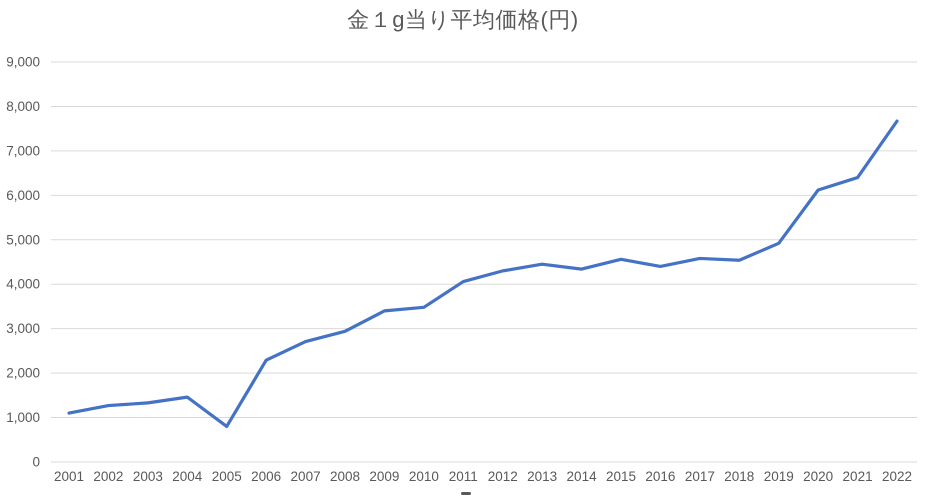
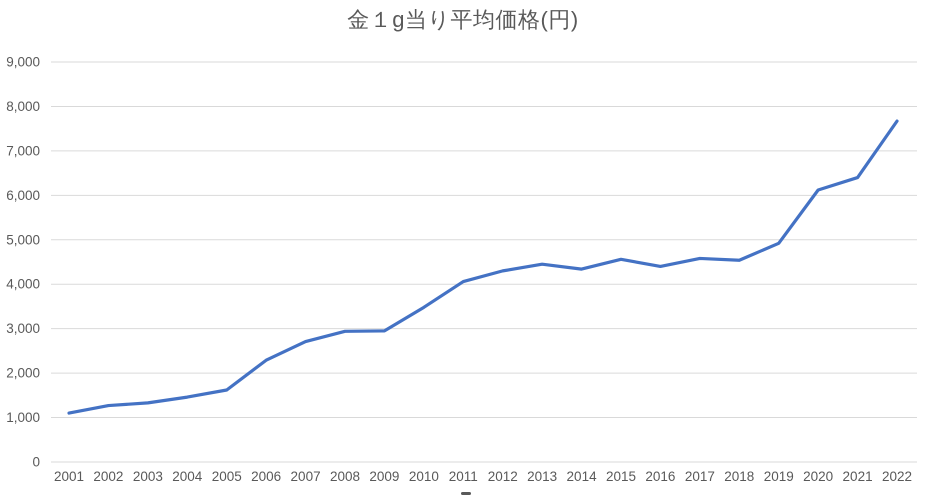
2005: 800 -> 1600
2009: 3400 -> 3000
